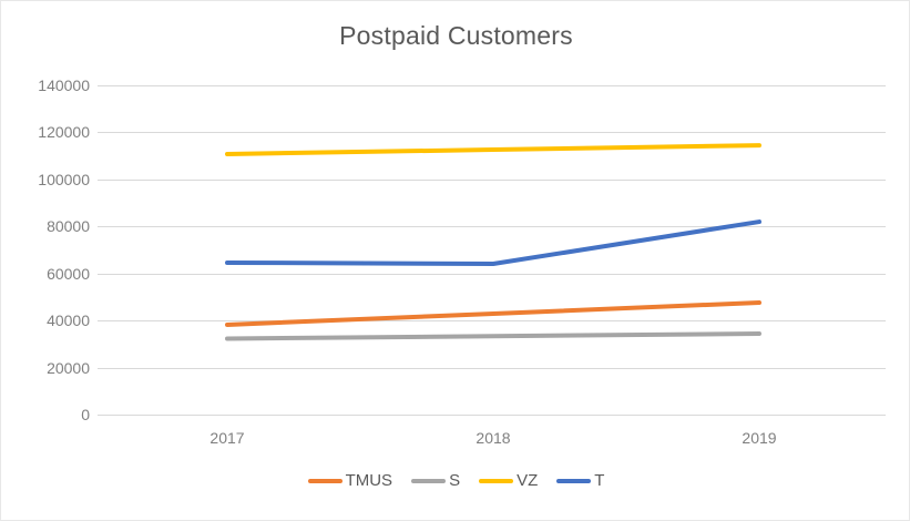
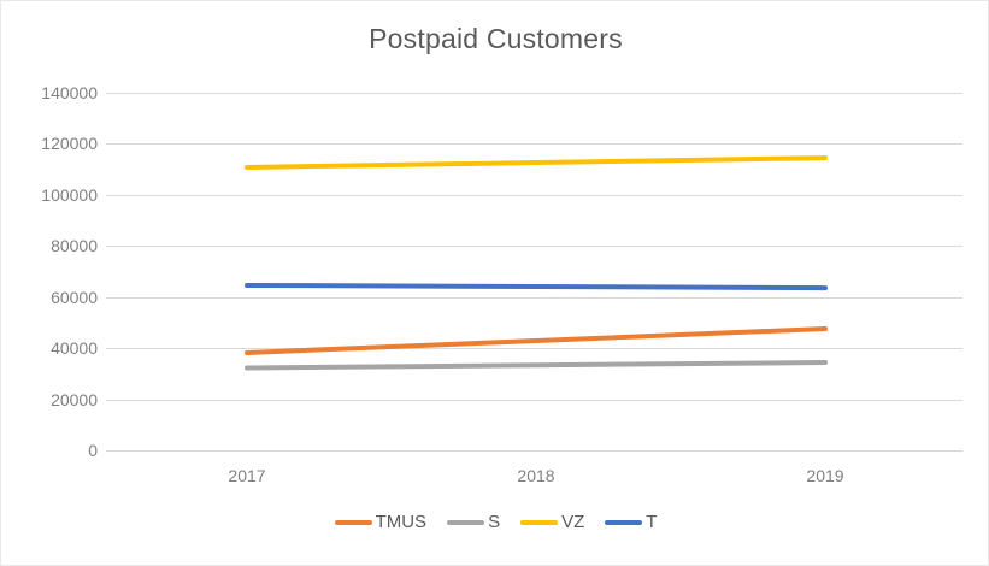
T/2019: 82000 -> 64000
